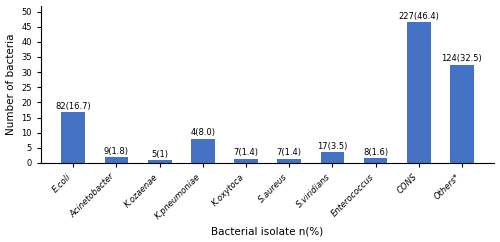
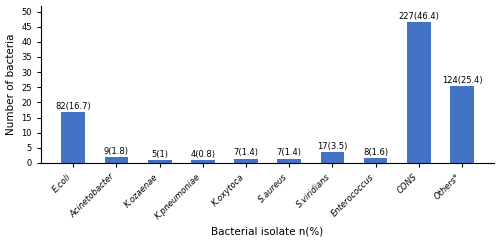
K.pneumoniae: 8.0 -> 0.8
Others*: 32.5 -> 25.4
